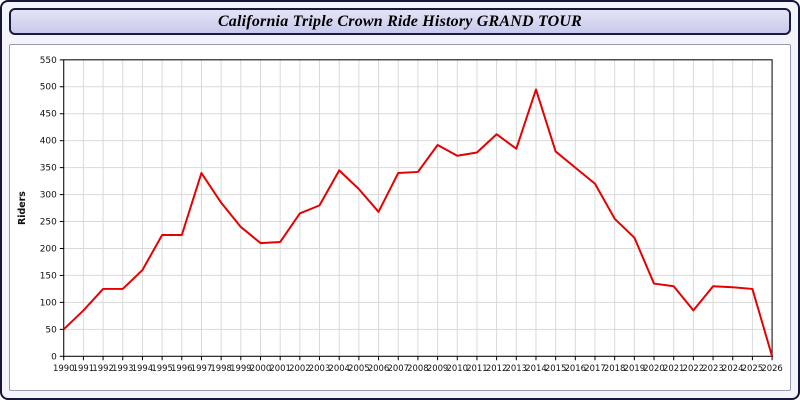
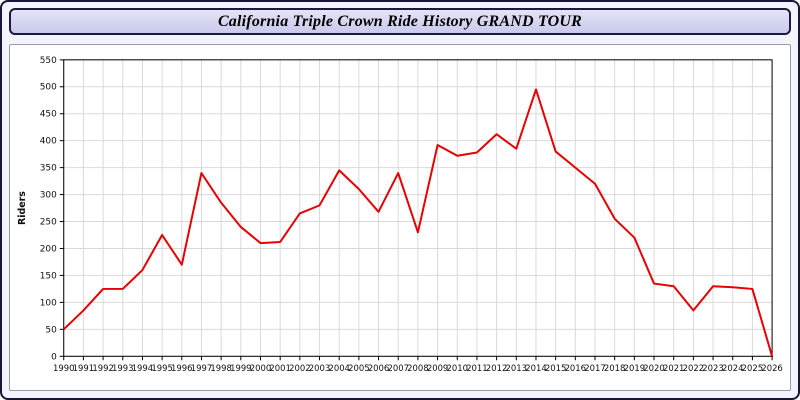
1996: 220 -> 170
2008: 340 -> 230
